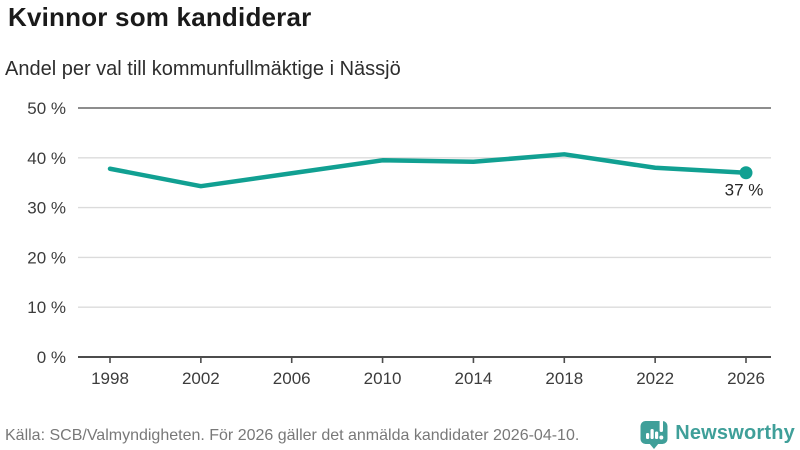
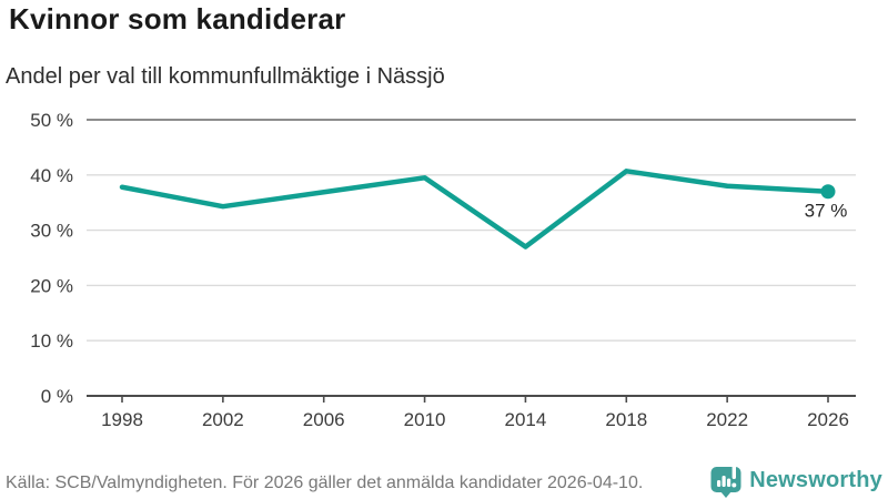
2014: 39% -> 27%
